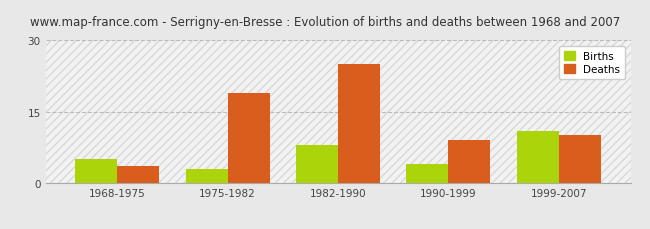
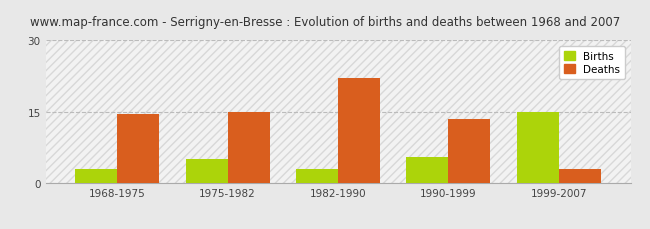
Births/1968-1975: 5.0 -> 3.0
Deaths/1968-1975: 3.5 -> 14.5
Births/1975-1982: 3.0 -> 5.0
Deaths/1975-1982: 19.0 -> 15.0
Births/1982-1990: 8.0 -> 3.0
Deaths/1982-1990: 25.0 -> 22.0
Births/1990-1999: 4.0 -> 5.5
Deaths/1990-1999: 9.0 -> 13.5
Births/1999-2007: 11.0 -> 15.0
Deaths/1999-2007: 10.0 -> 3.0
